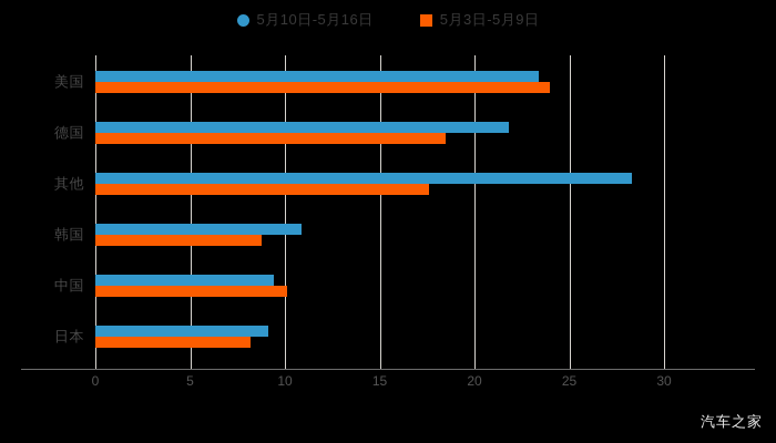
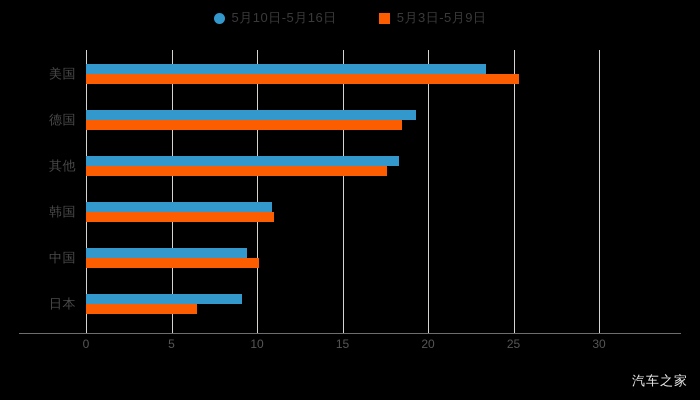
5月3日-5月9日/美国: 24.0 -> 25.3
5月10日-5月16日/德国: 21.8 -> 19.3
5月10日-5月16日/其他: 28.3 -> 18.3
5月3日-5月9日/韩国: 8.8 -> 11.0
5月3日-5月9日/日本: 8.2 -> 6.5
